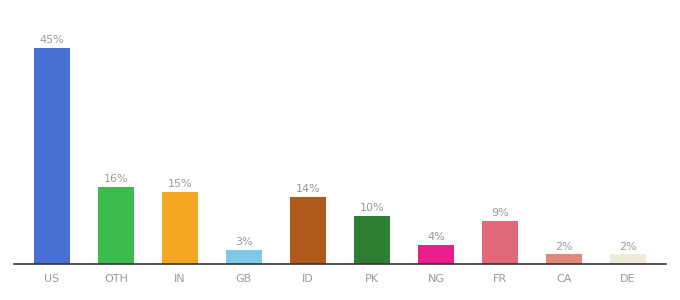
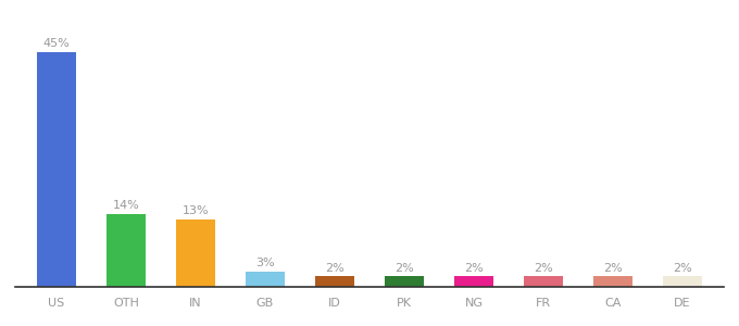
OTH: 16% -> 14%
IN: 15% -> 13%
ID: 14% -> 2%
PK: 10% -> 2%
NG: 4% -> 2%
FR: 9% -> 2%
